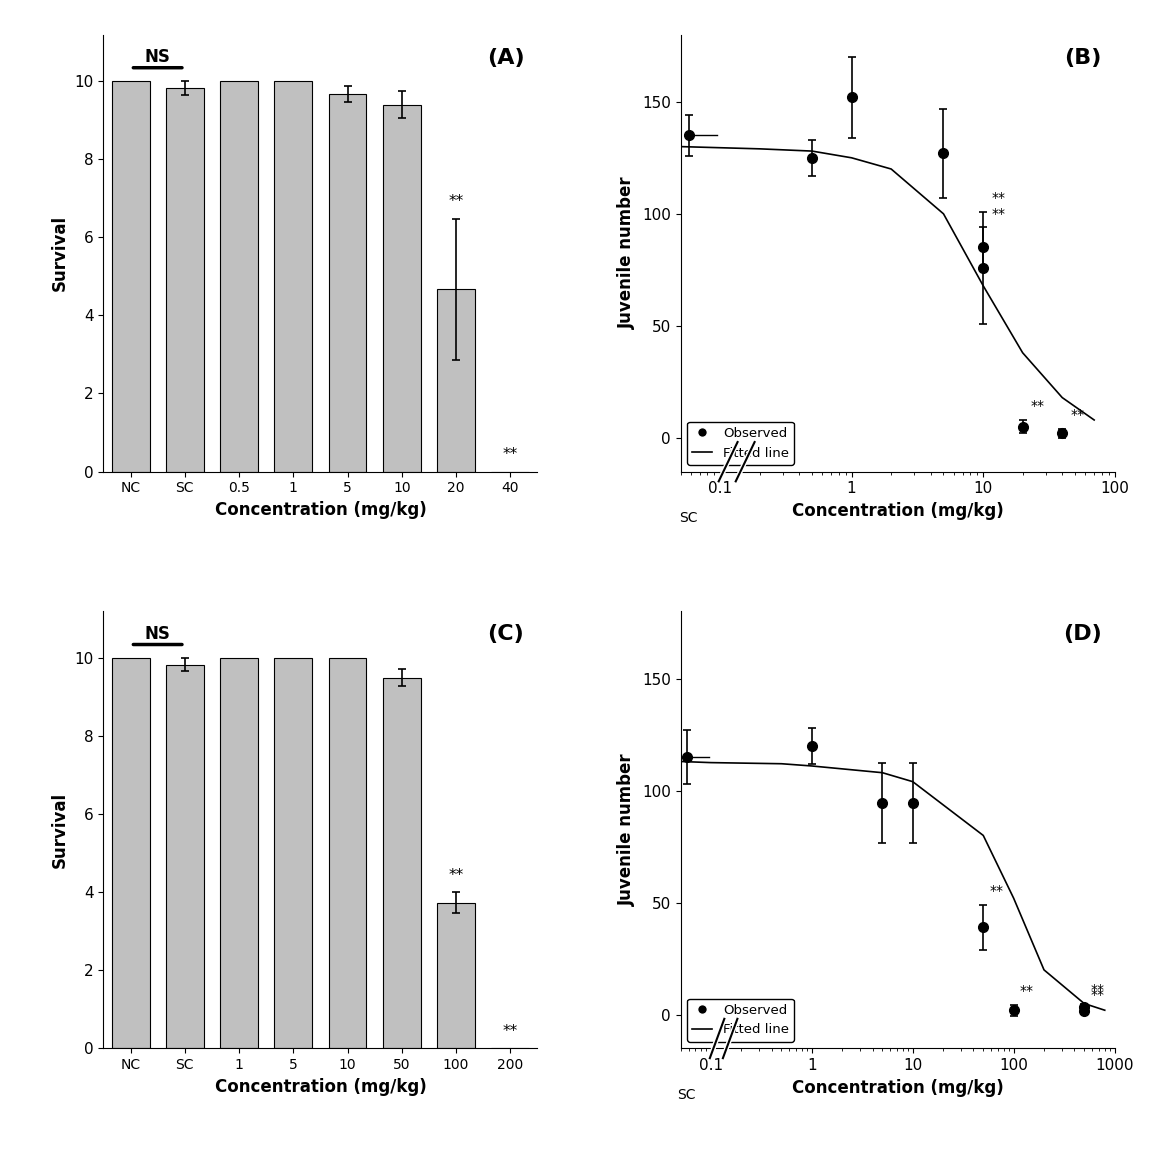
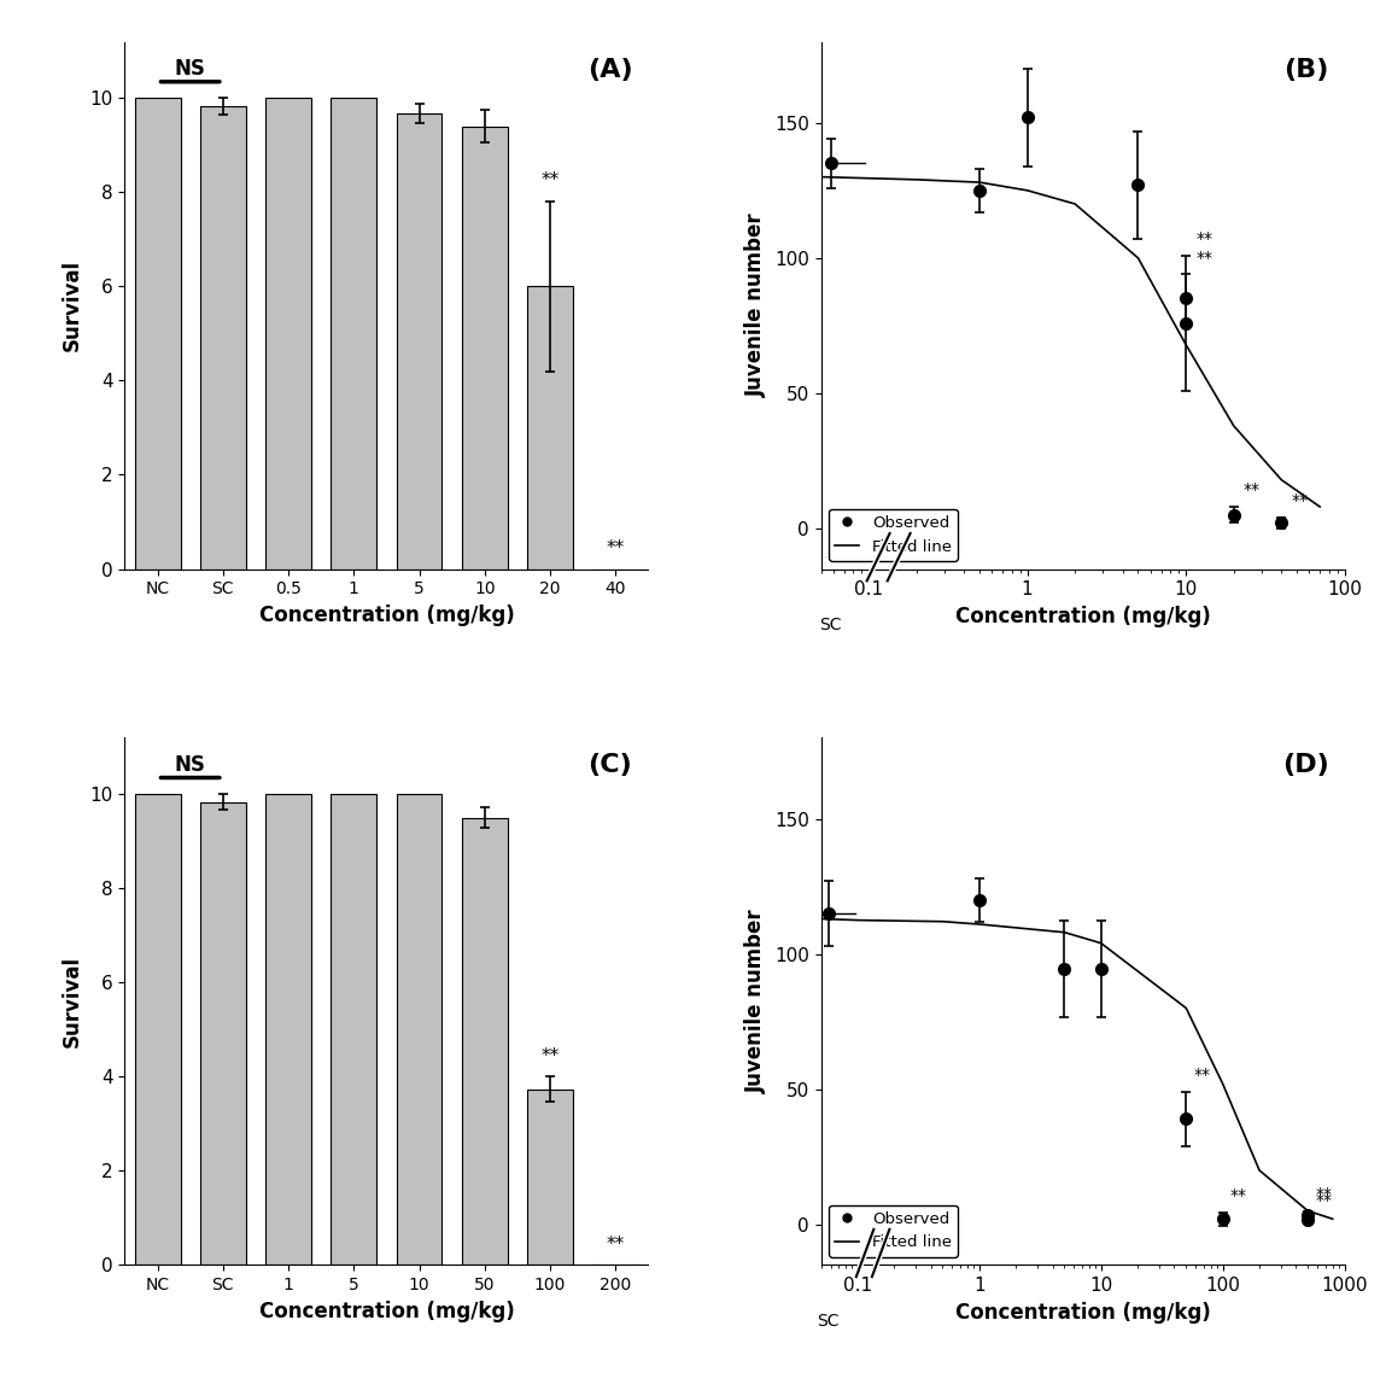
20: 4.67 -> 6.00
